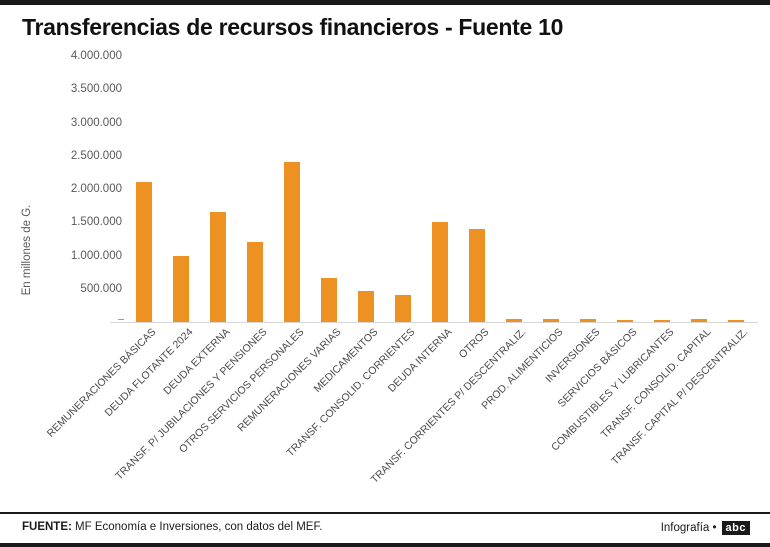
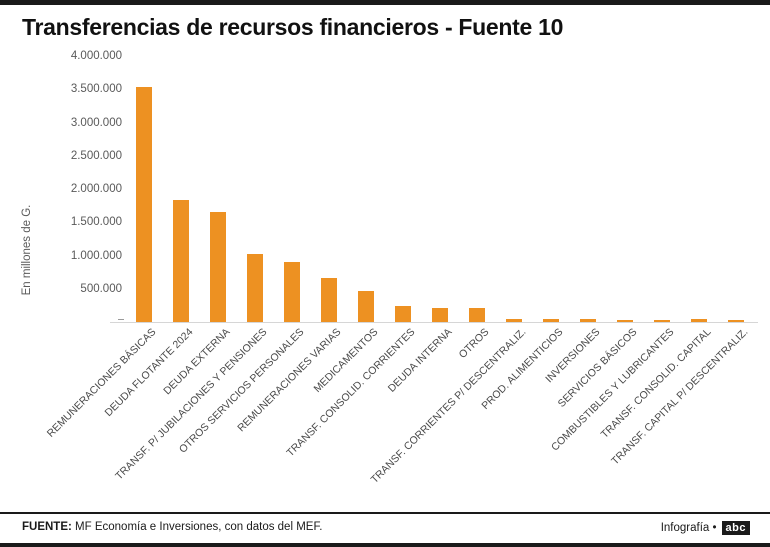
REMUNERACIONES BÁSICAS: 2100000 -> 3500000
DEUDA FLOTANTE 2024: 1000000 -> 1800000
TRANSF. P/ JUBILACIONES Y PENSIONES: 1200000 -> 1000000
OTROS SERVICIOS PERSONALES: 2400000 -> 900000
TRANSF. CONSOLID. CORRIENTES: 400000 -> 200000
DEUDA INTERNA: 1500000 -> 200000
OTROS: 1400000 -> 200000
